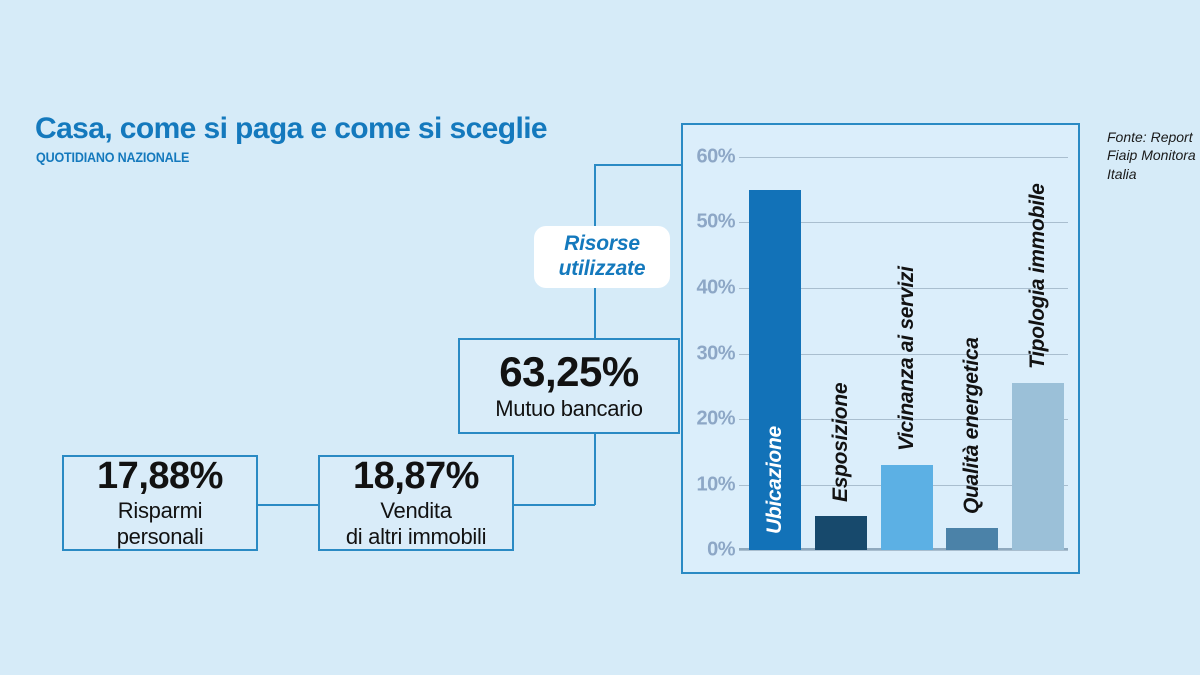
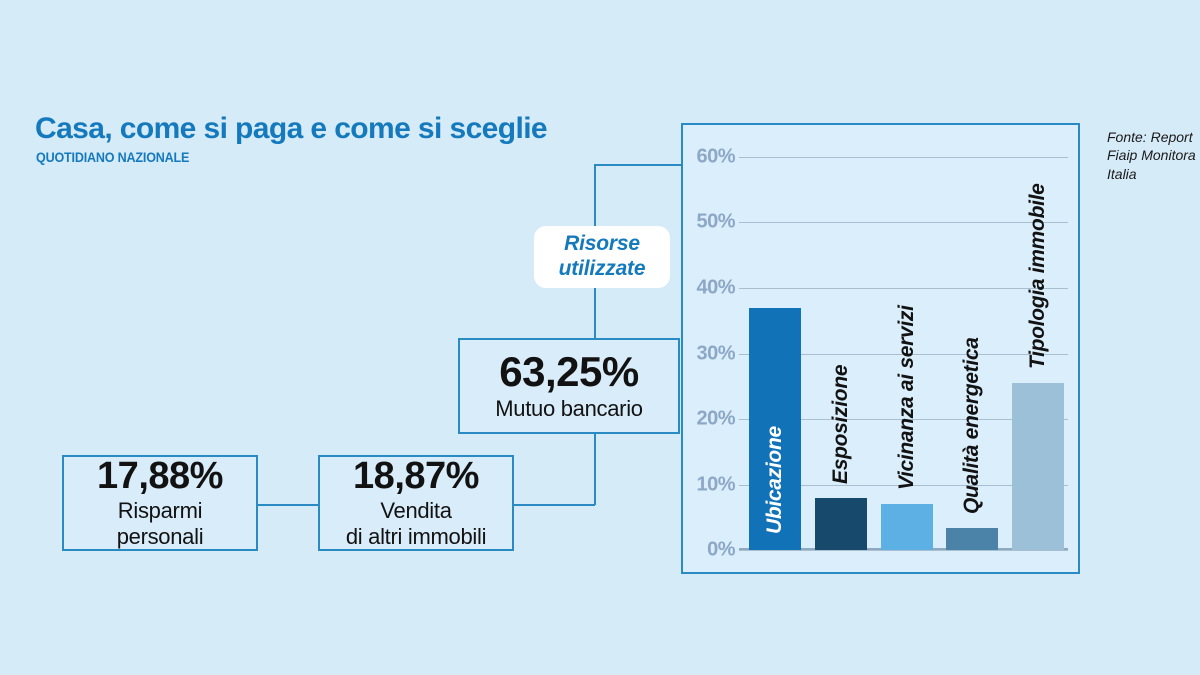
Ubicazione: 55% -> 37%
Esposizione: 5% -> 8%
Vicinanza ai servizi: 13% -> 7%
